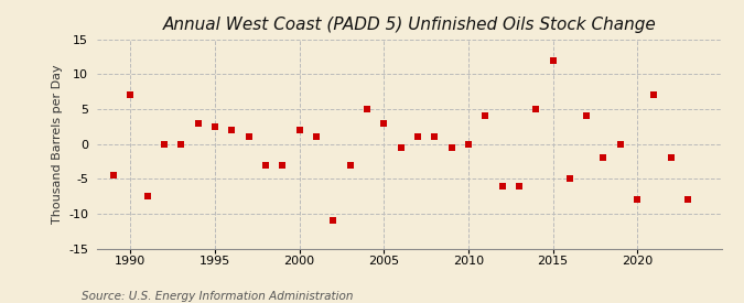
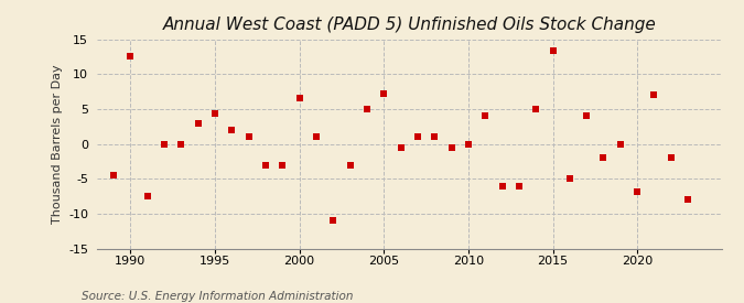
1990: 7.0 -> 12.6
1995: 2.5 -> 4.4
2000: 2.0 -> 6.6
2005: 3.0 -> 7.2
2015: 12.0 -> 13.4
2020: -8.0 -> -6.8
